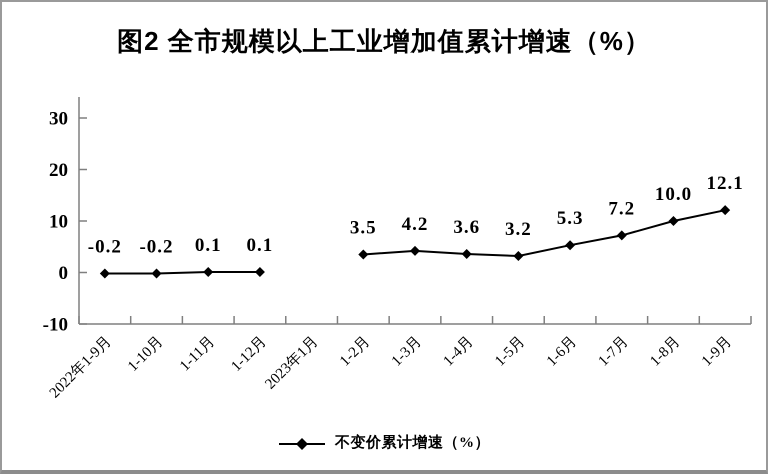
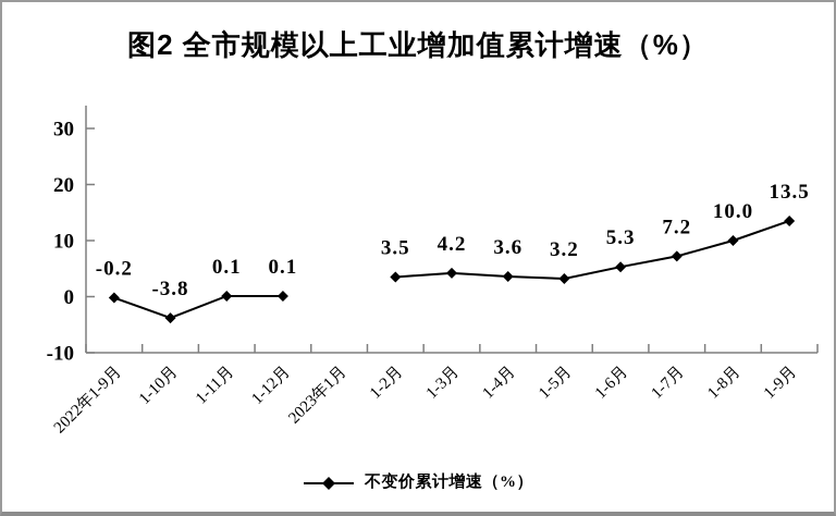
1-10月: -0.2 -> -3.8
1-9月: 12.1 -> 13.5
